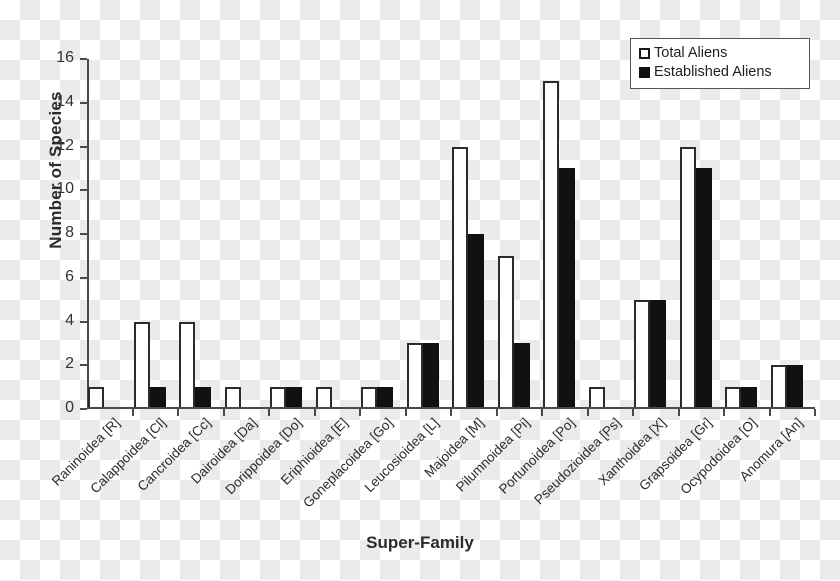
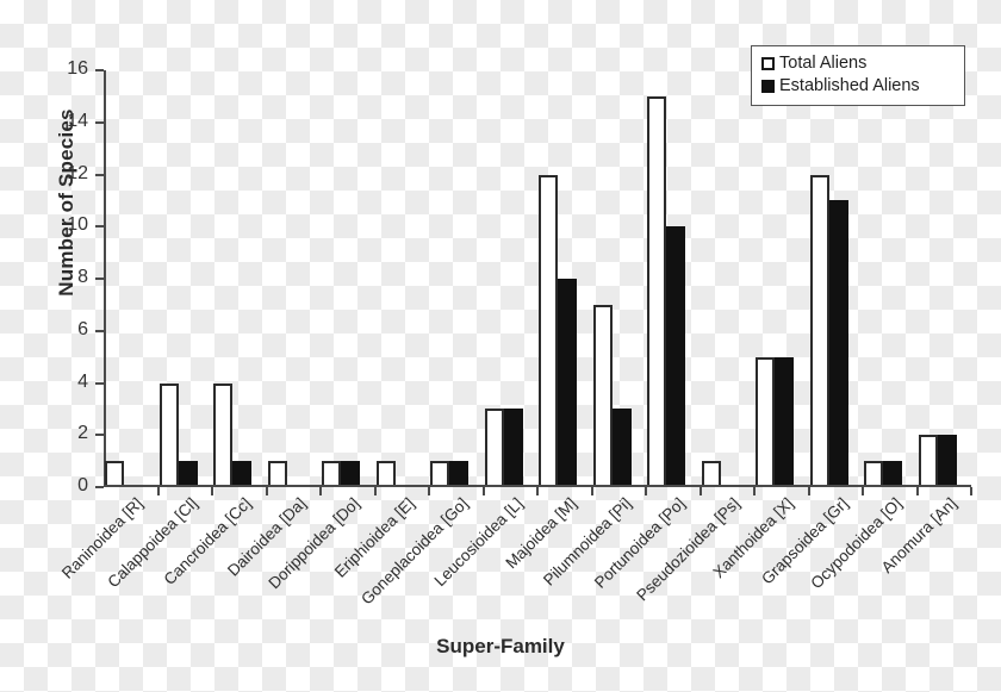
Established Aliens/Portunoidea [Po]: 11 -> 10
